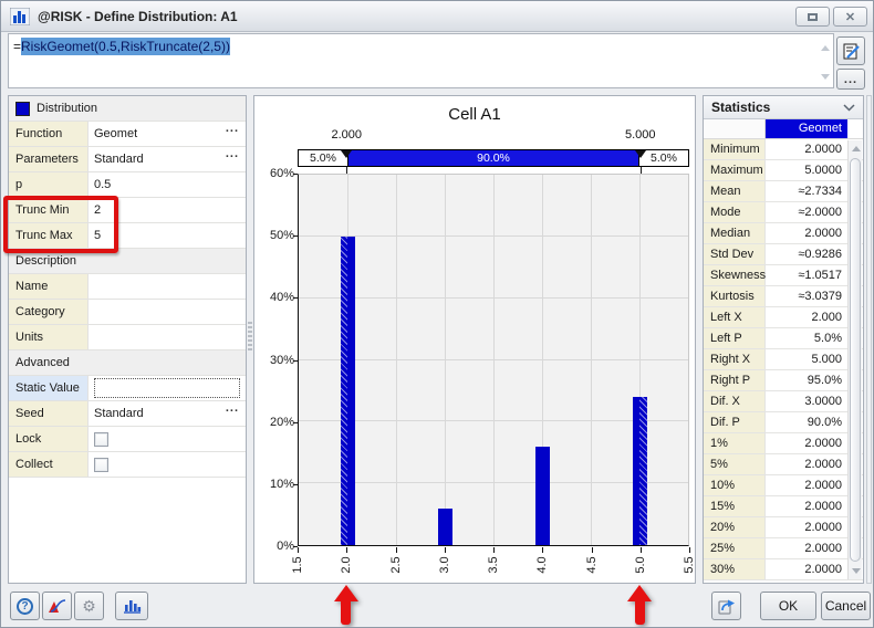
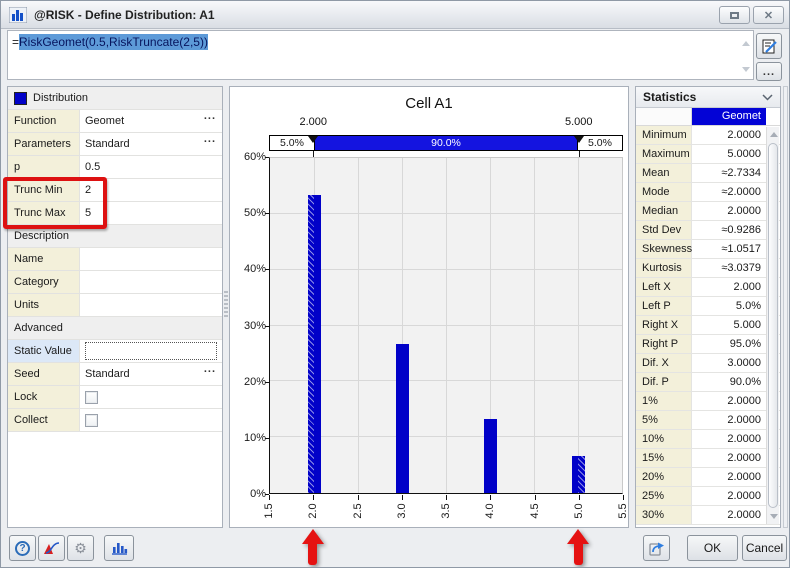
2.0: 50% -> 53%
3.0: 6% -> 27%
4.0: 16% -> 13%
5.0: 24% -> 7%
